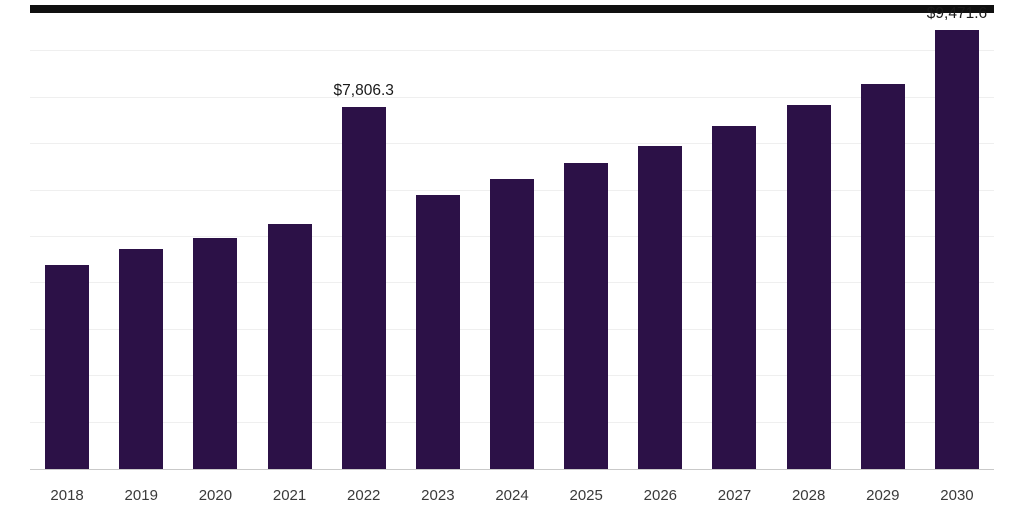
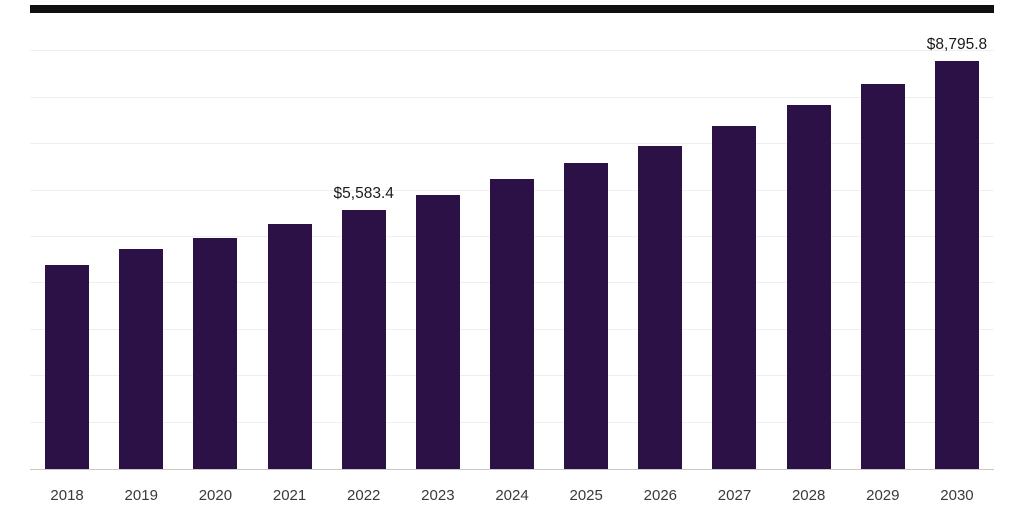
2022: $7,806.3 -> $5,583.4
2030: $9,471.6 -> $8,795.8
